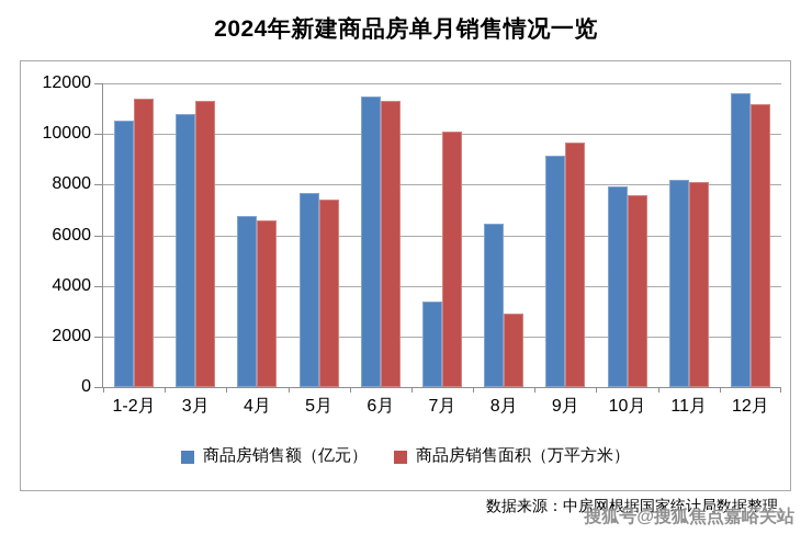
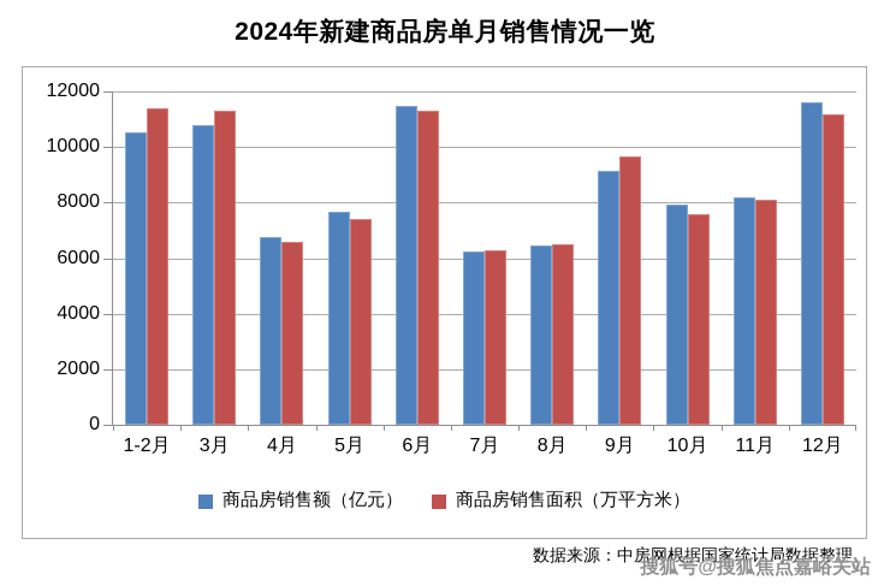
商品房销售额（亿元）/7月: 3400 -> 6200
商品房销售面积（万平方米）/7月: 10100 -> 6300
商品房销售面积（万平方米）/8月: 2900 -> 6500
